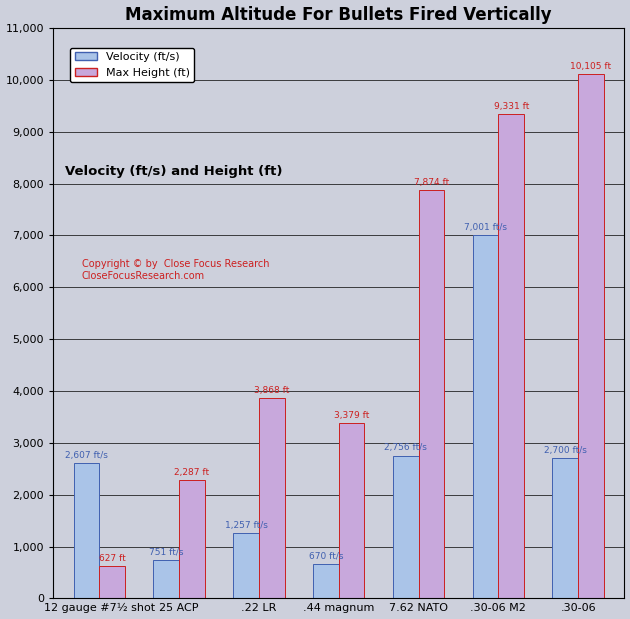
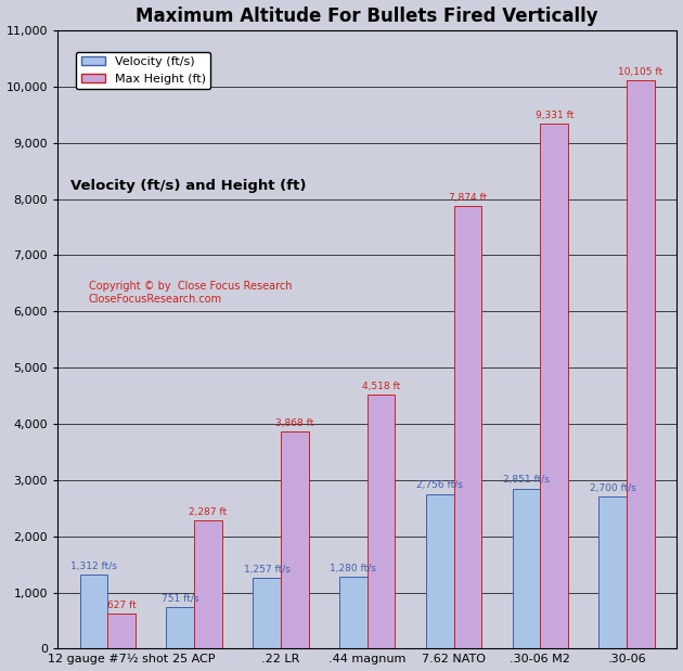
Velocity (ft/s)/12 gauge #7½ shot: 2,607 -> 1,312
Velocity (ft/s)/.44 magnum: 670 -> 1,280
Max Height (ft)/.44 magnum: 3,379 -> 4,518
Velocity (ft/s)/.30-06 M2: 7,001 -> 2,851
